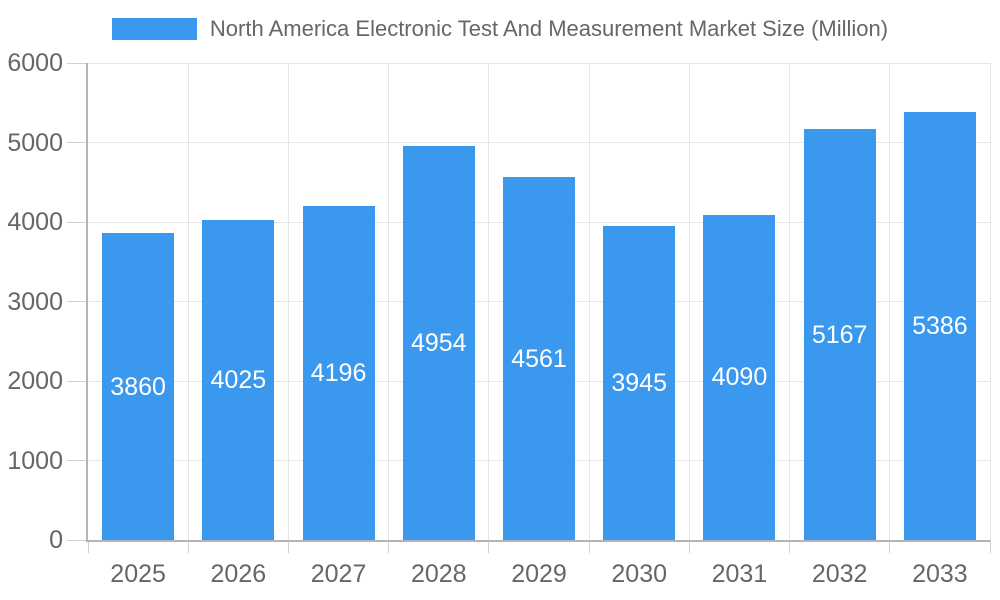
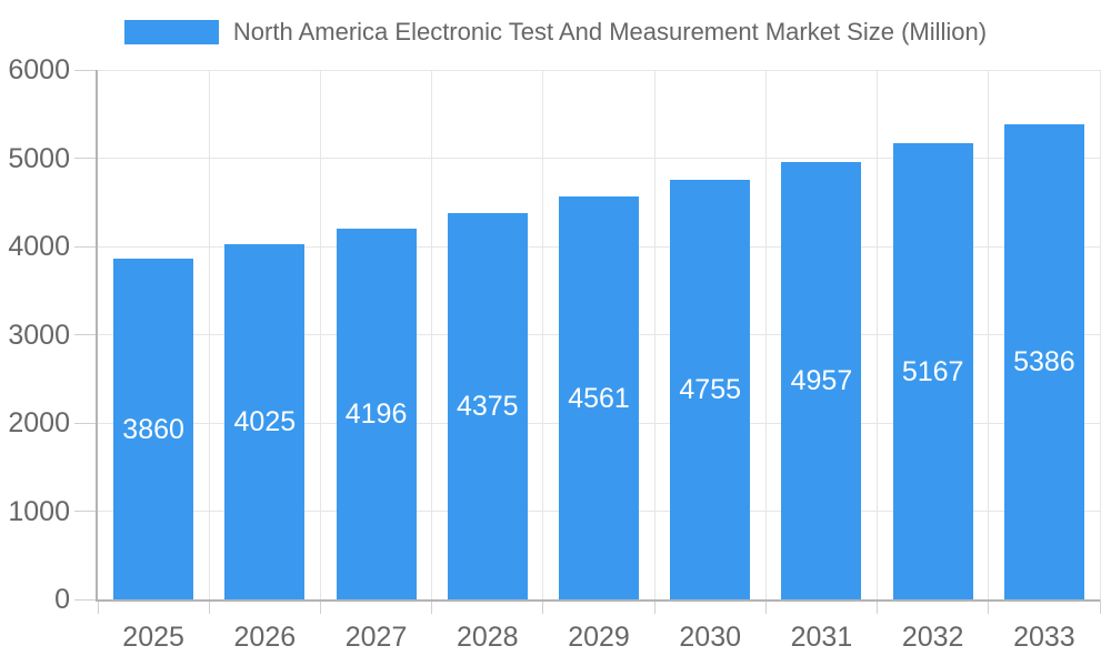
2028: 4954 -> 4375
2030: 3945 -> 4755
2031: 4090 -> 4957
